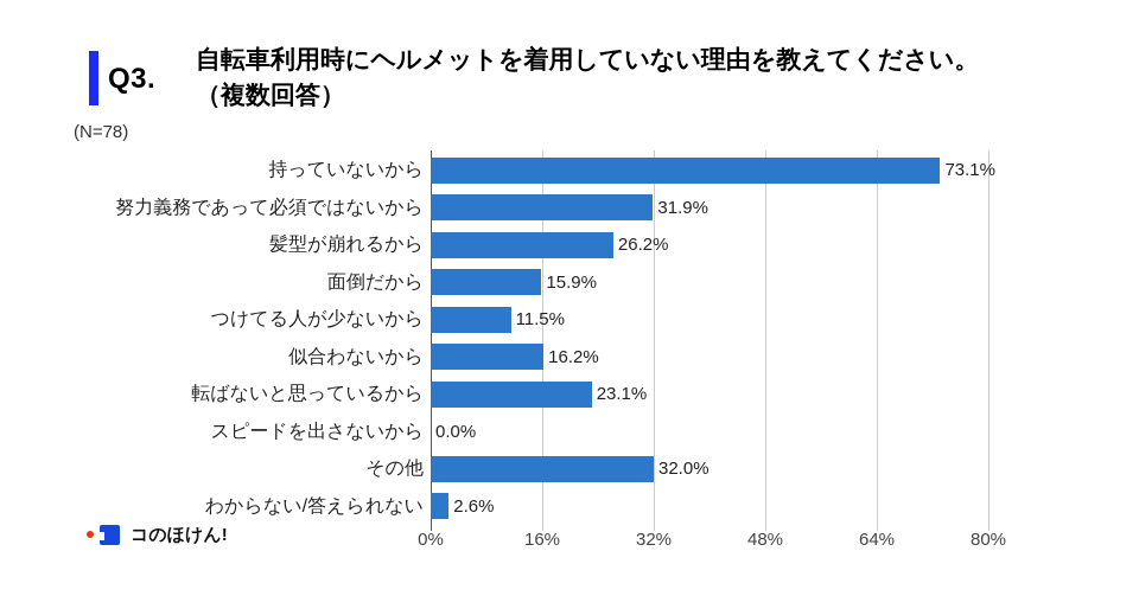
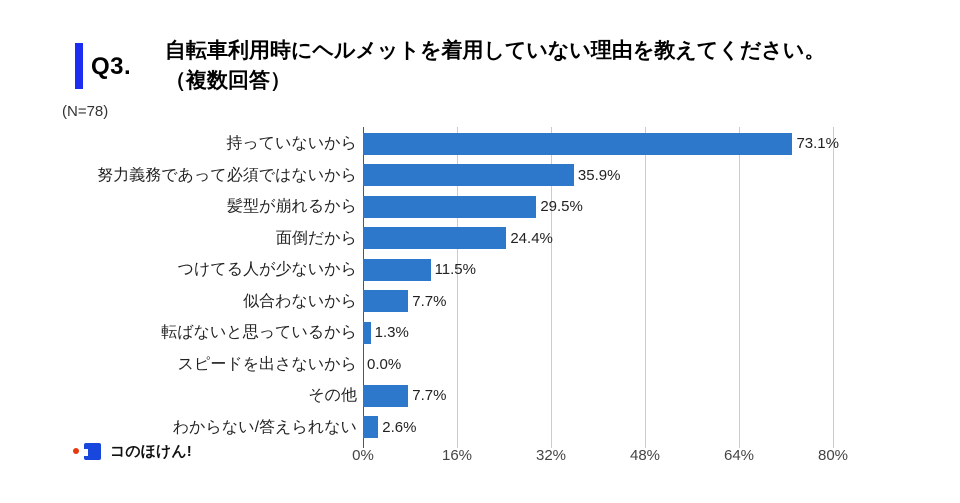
努力義務であって必須ではないから: 31.9% -> 35.9%
髪型が崩れるから: 26.2% -> 29.5%
面倒だから: 15.9% -> 24.4%
似合わないから: 16.2% -> 7.7%
転ばないと思っているから: 23.1% -> 1.3%
その他: 32.0% -> 7.7%
